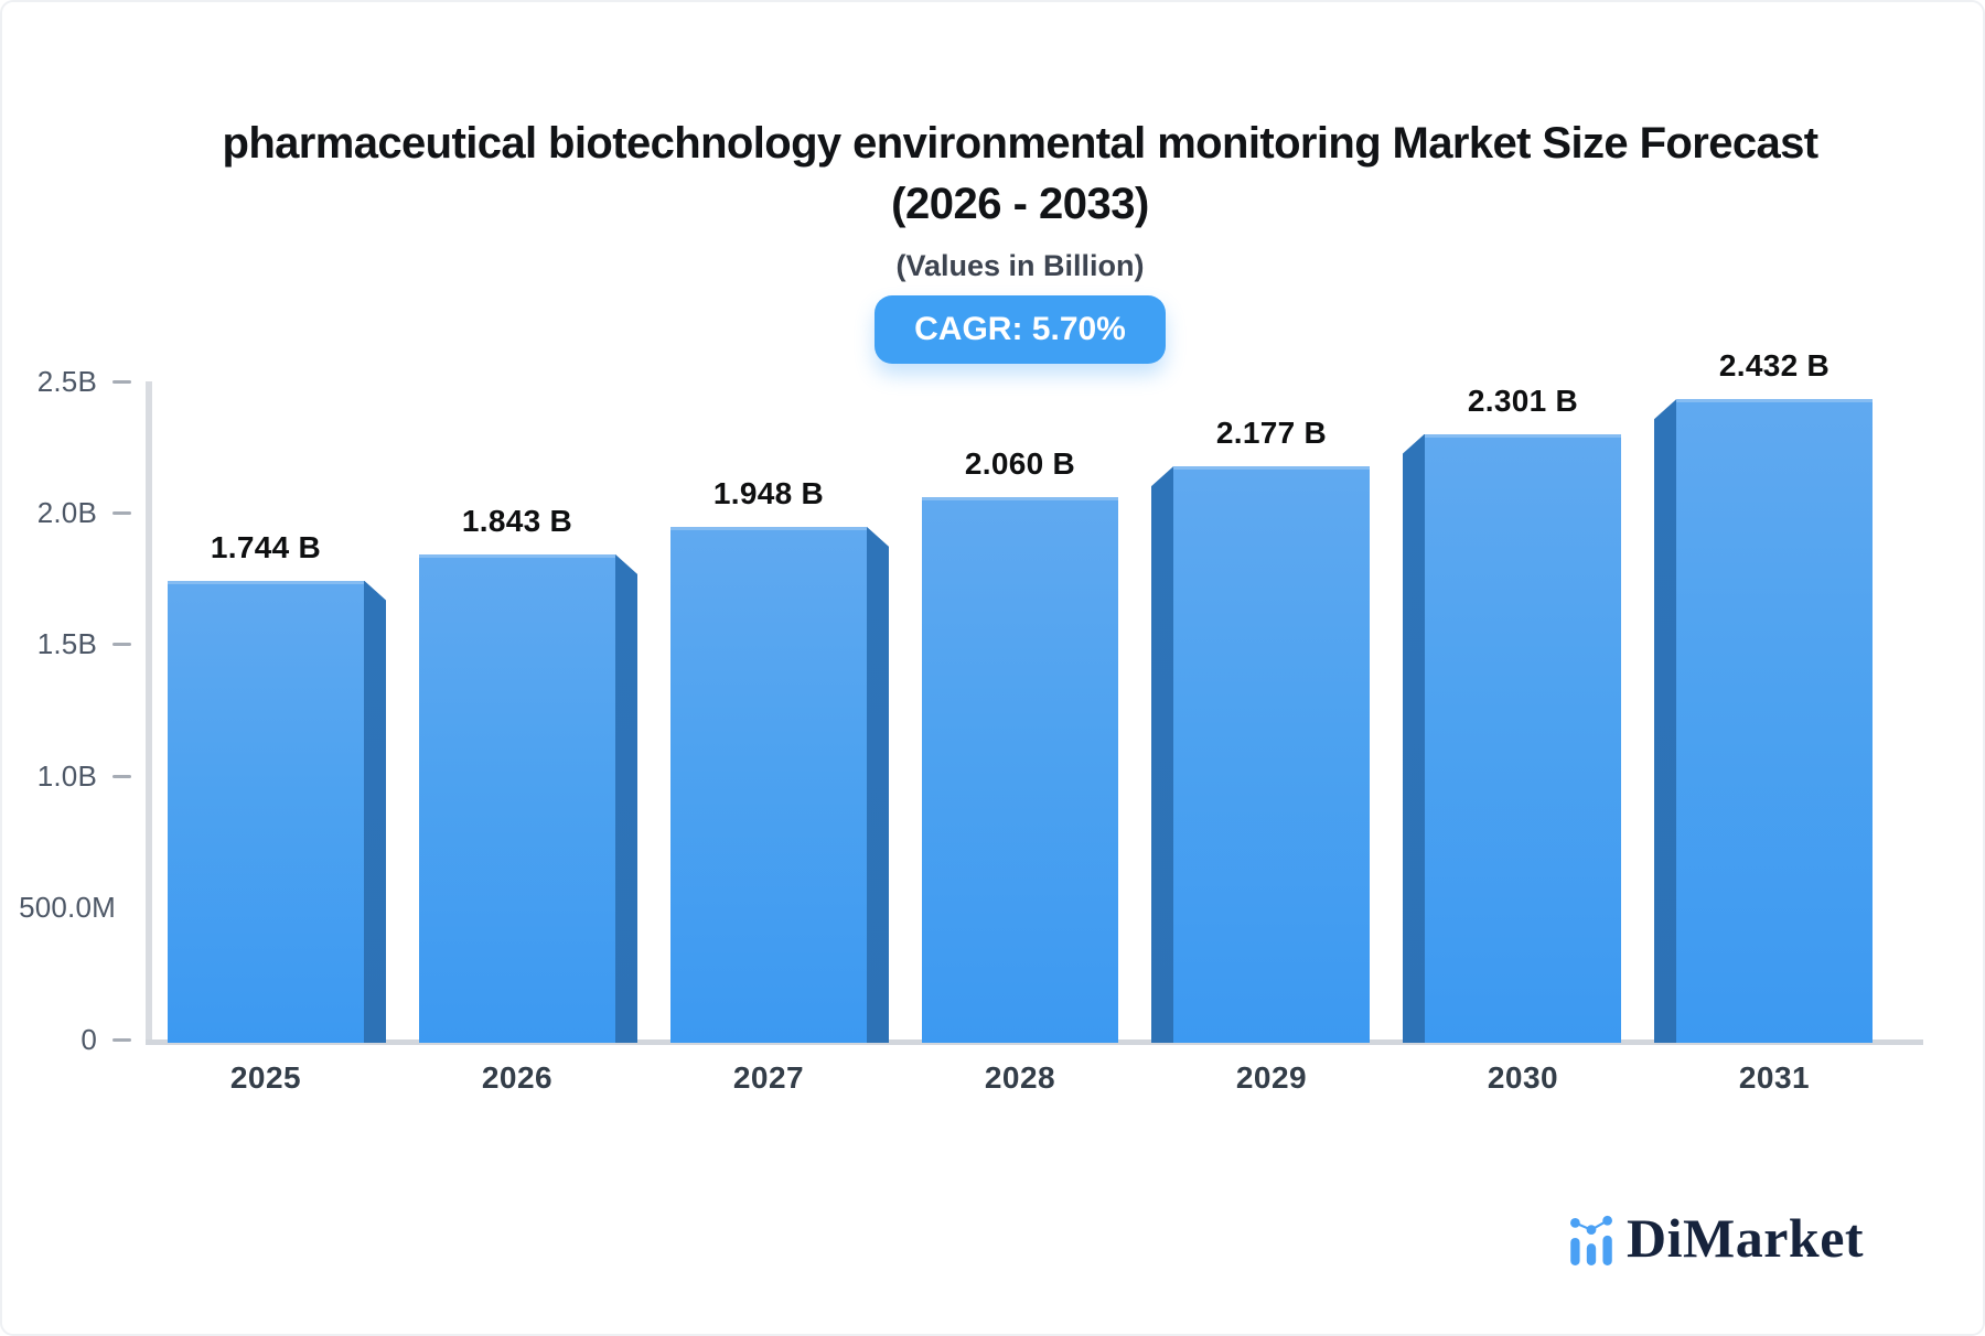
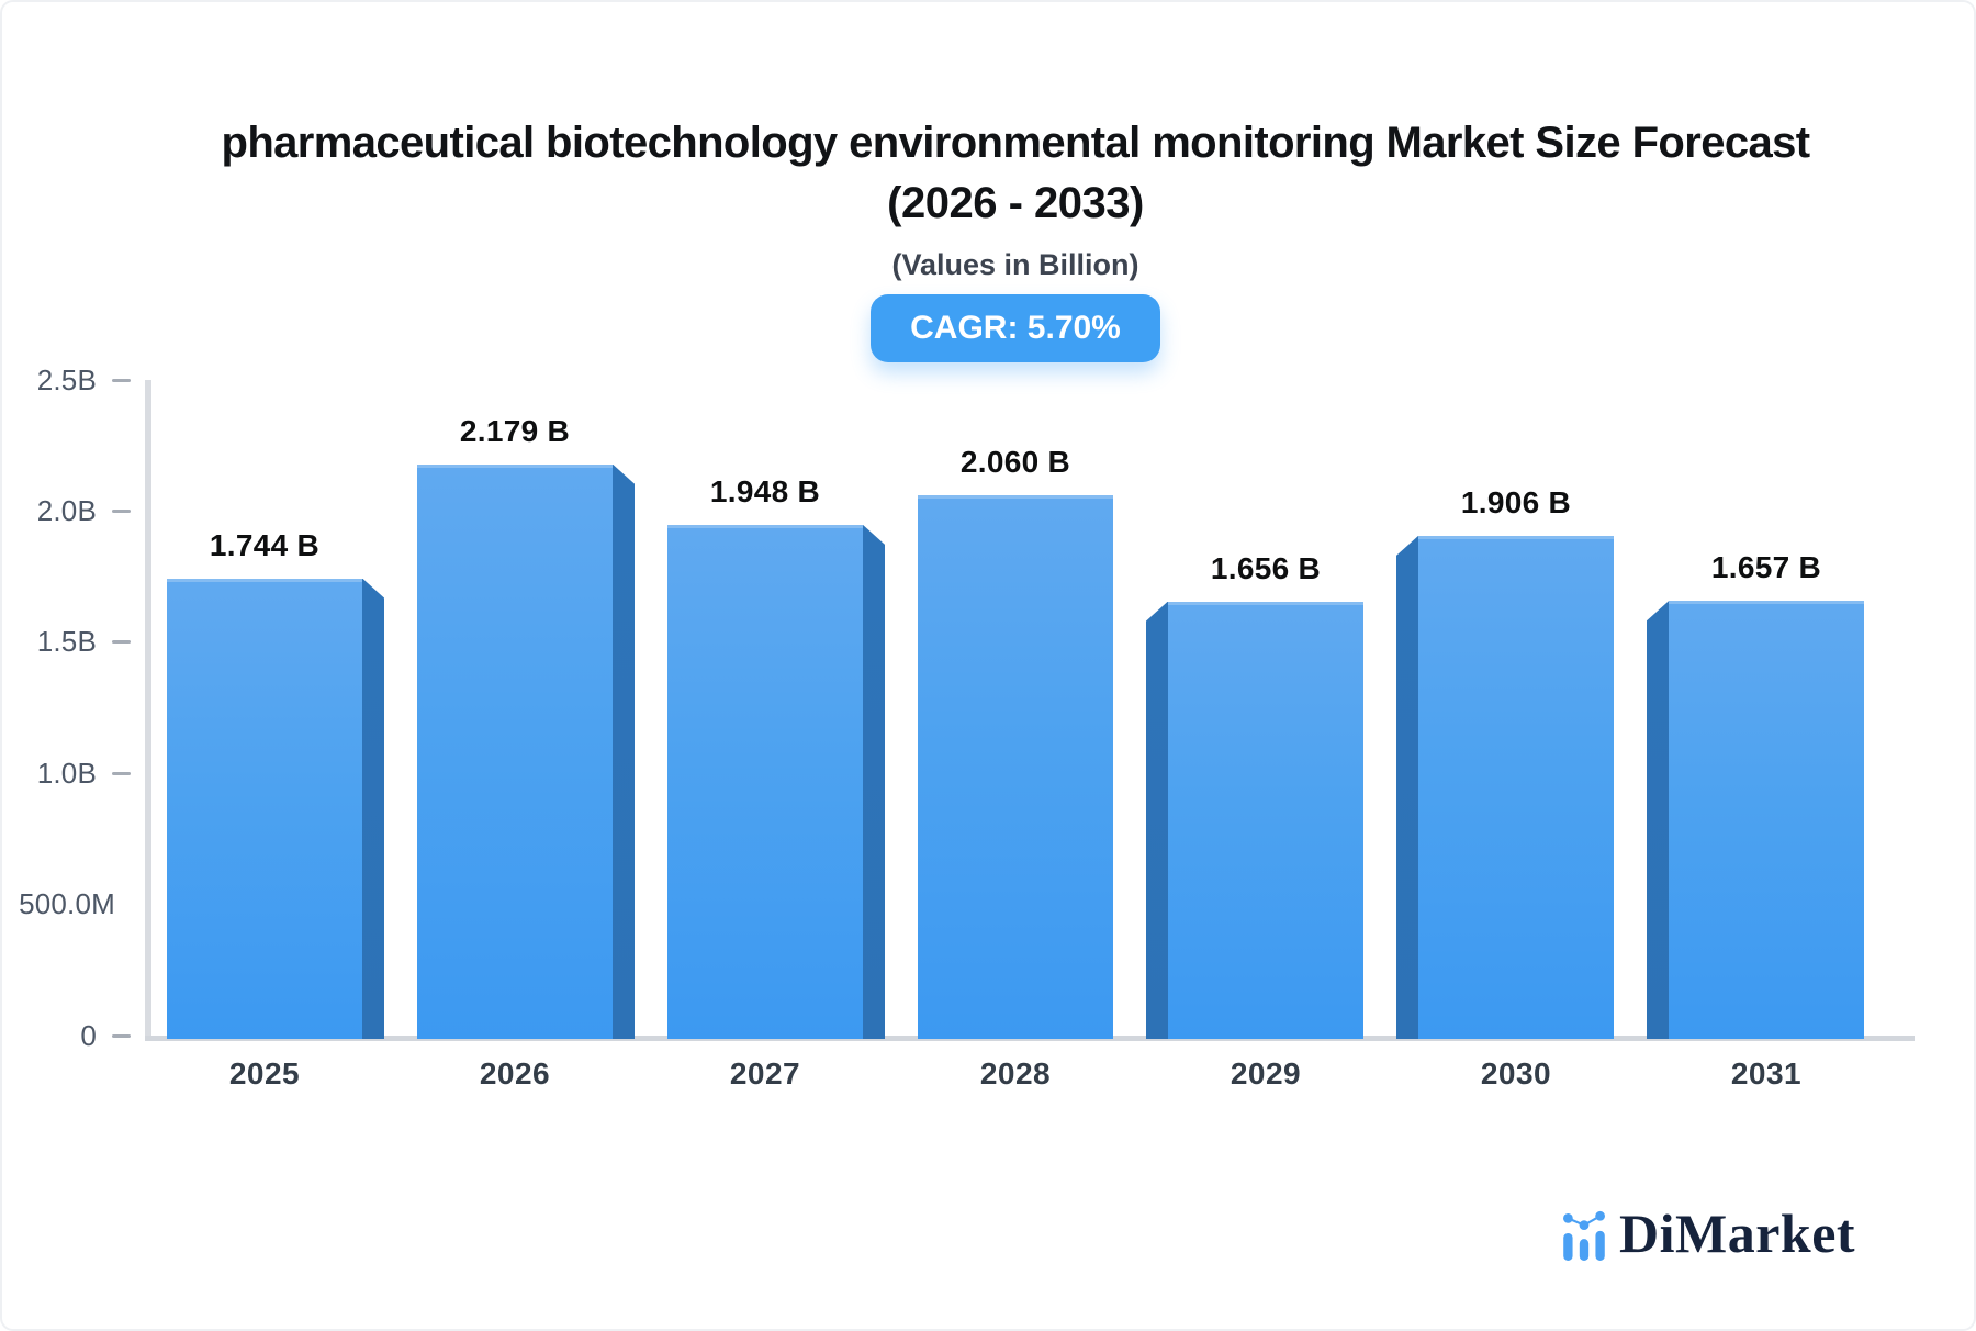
2026: 1.843 -> 2.179
2029: 2.177 -> 1.656
2030: 2.301 -> 1.906
2031: 2.432 -> 1.657
